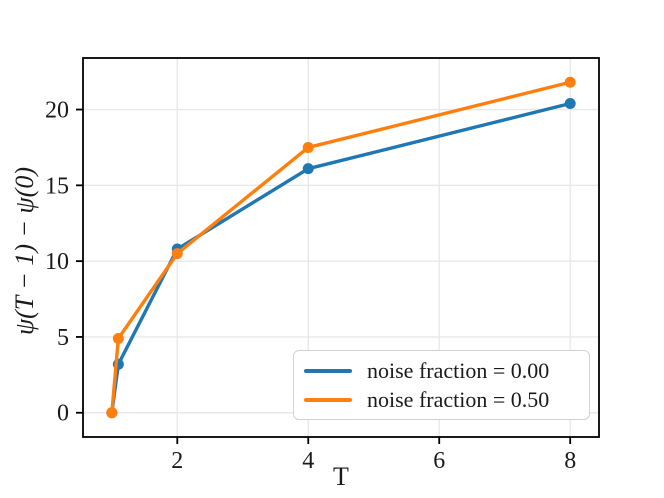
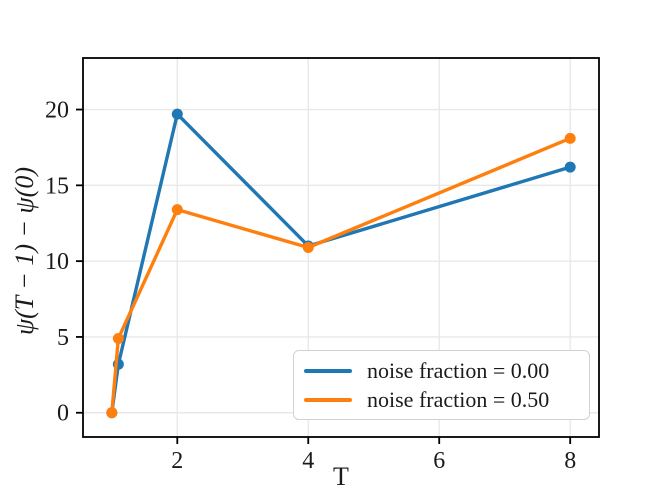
noise fraction = 0.00/2: 10.8 -> 19.7
noise fraction = 0.50/2: 10.5 -> 13.4
noise fraction = 0.00/4: 16.1 -> 11.0
noise fraction = 0.50/4: 17.5 -> 10.9
noise fraction = 0.00/8: 20.4 -> 16.2
noise fraction = 0.50/8: 21.8 -> 18.1
